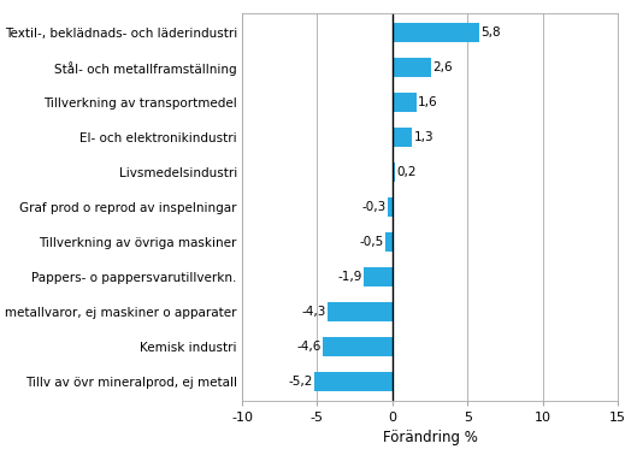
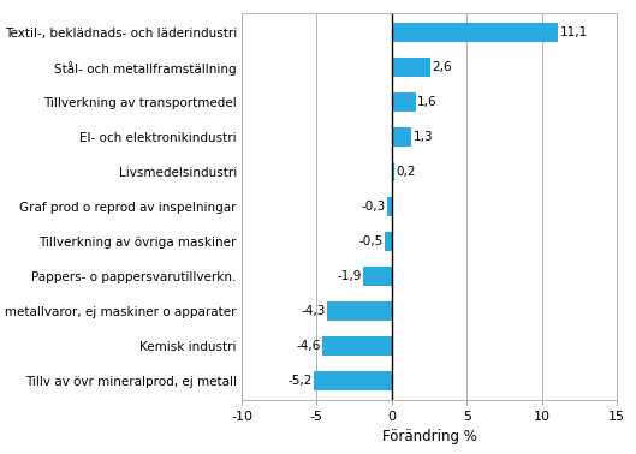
Textil-, beklädnads- och läderindustri: 5,8 -> 11,1
